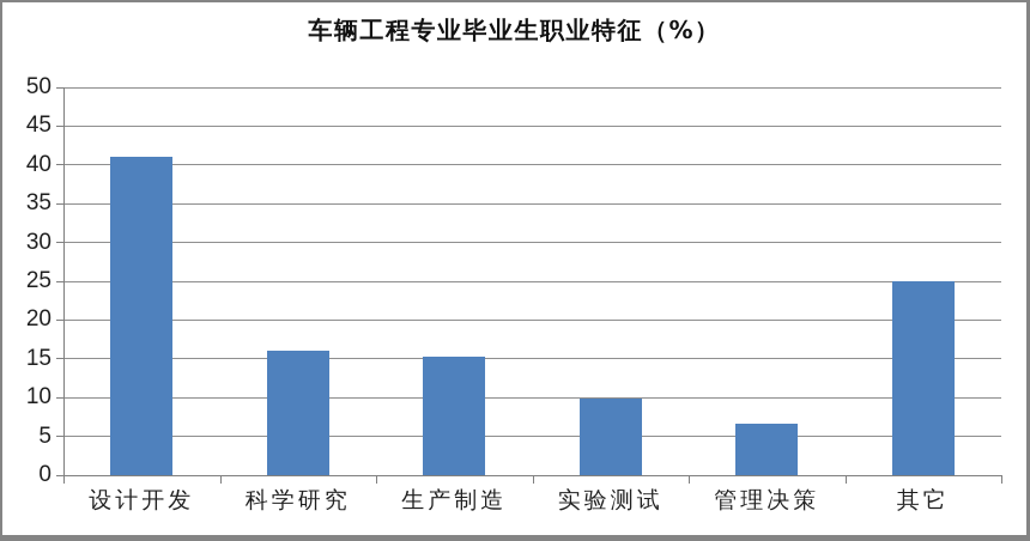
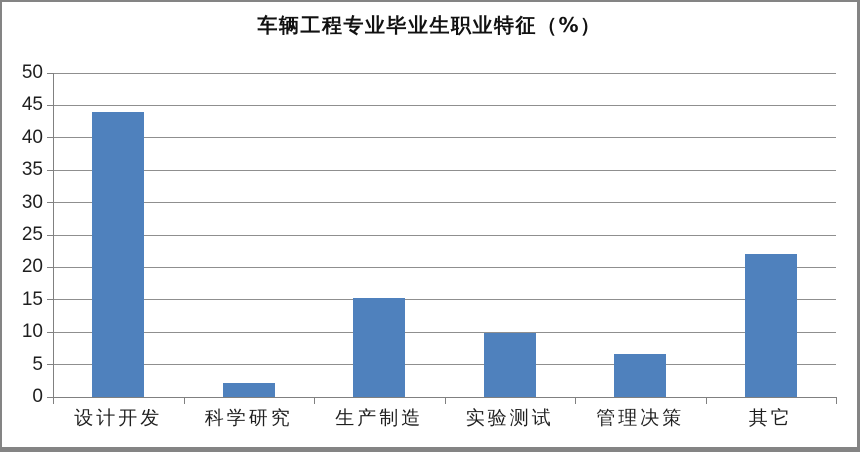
设计开发: 41 -> 44
科学研究: 16 -> 2
其它: 25 -> 22
